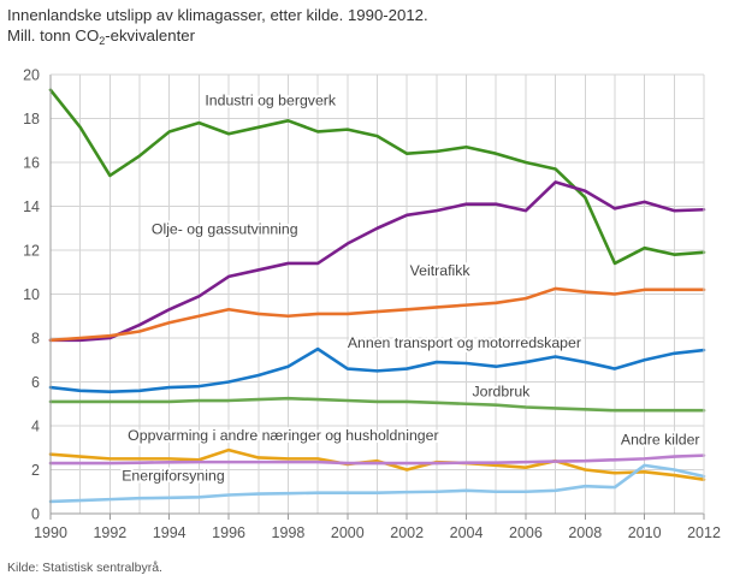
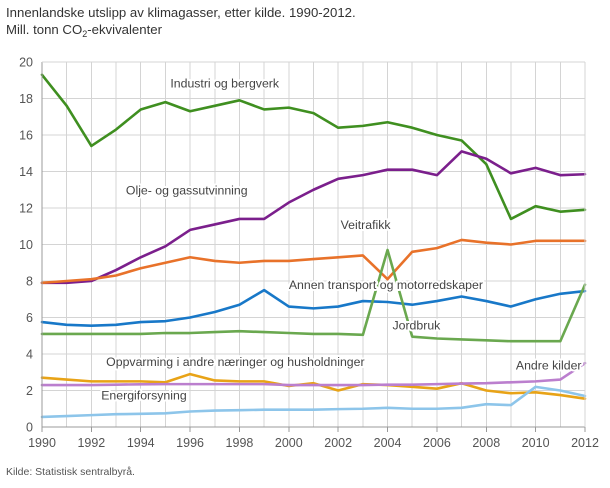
Veitrafikk/2004: 9.5 -> 8.1
Jordbruk/2004: 5.0 -> 9.7
Jordbruk/2012: 4.7 -> 7.8
Andre kilder/2012: 2.6 -> 3.5
